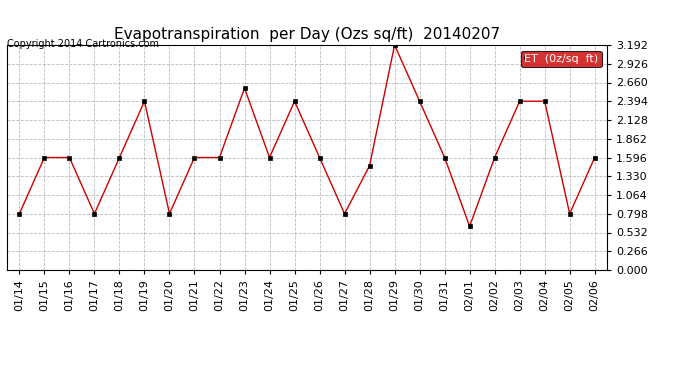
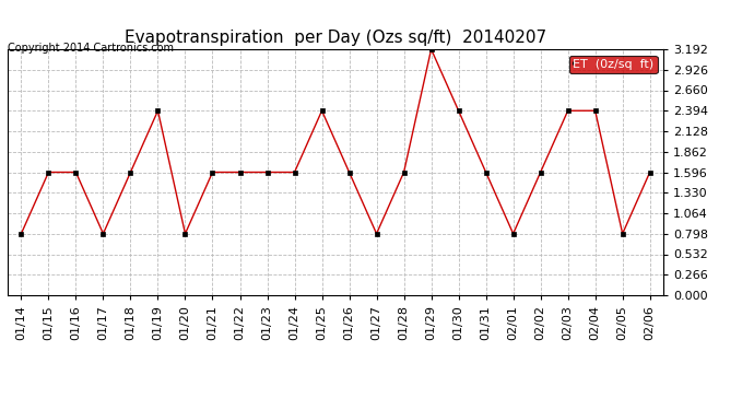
01/23: 2.58 -> 1.60
01/28: 1.48 -> 1.60
02/01: 0.62 -> 0.80
